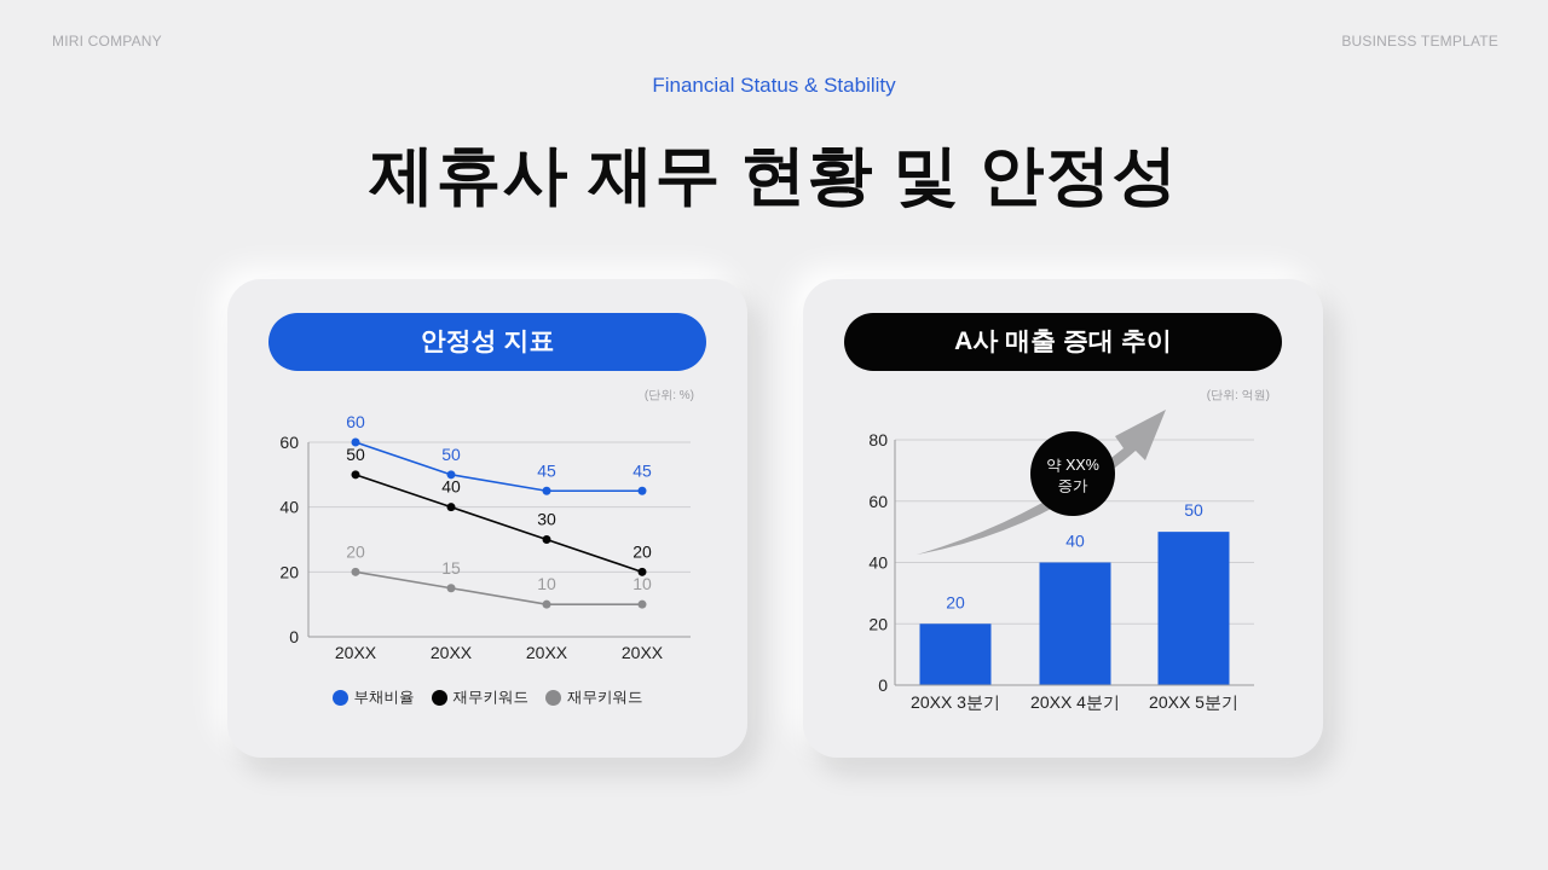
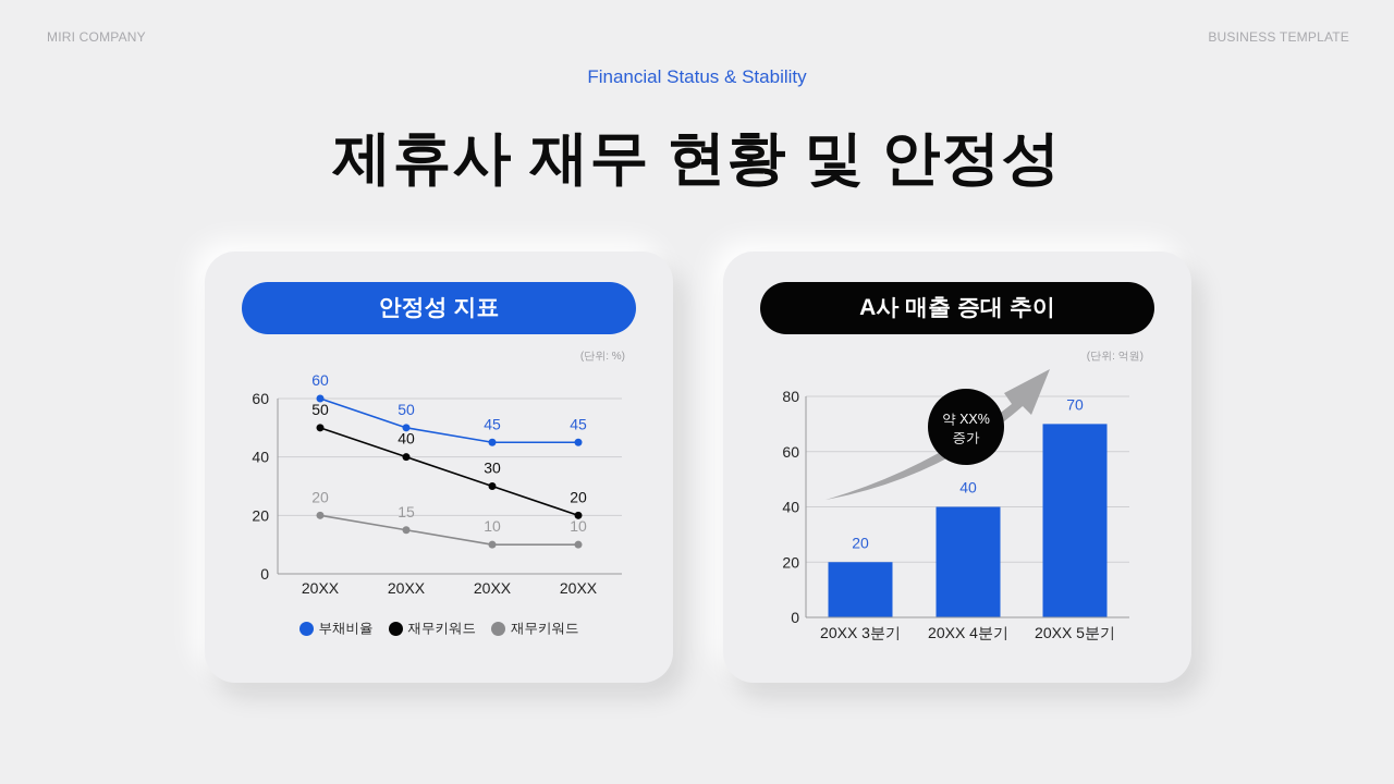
A사 매출 증대 추이/20XX 5분기: 50 -> 70
